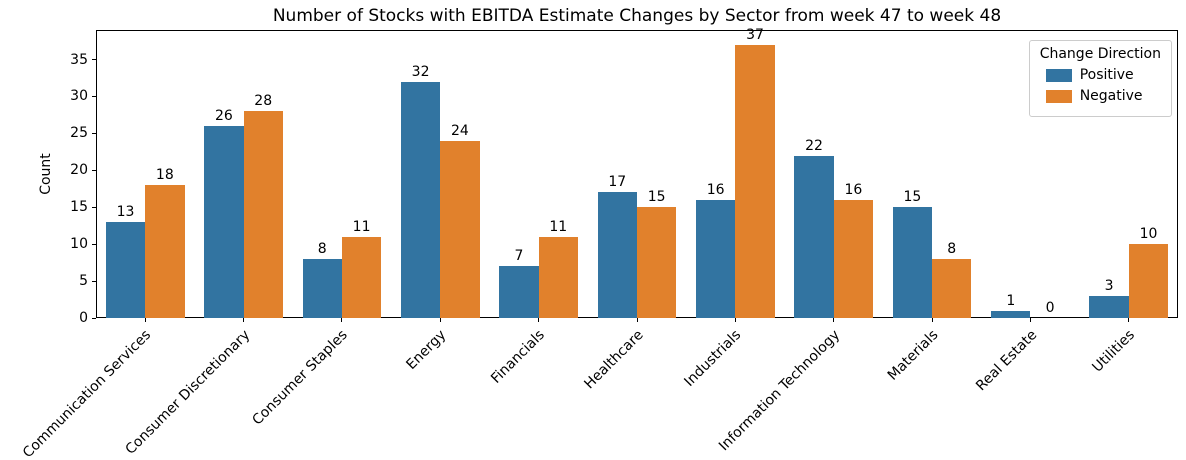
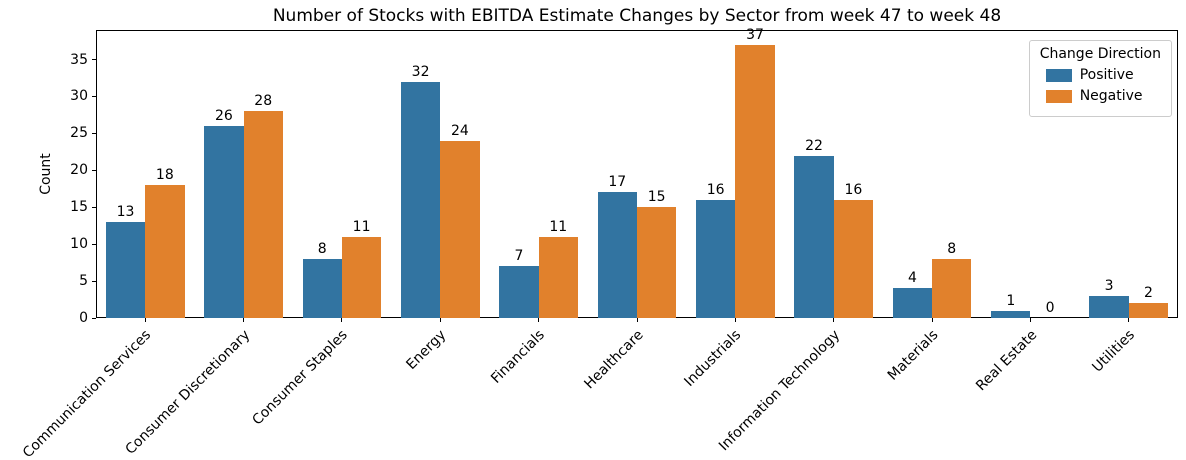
Positive/Materials: 15 -> 4
Negative/Utilities: 10 -> 2
